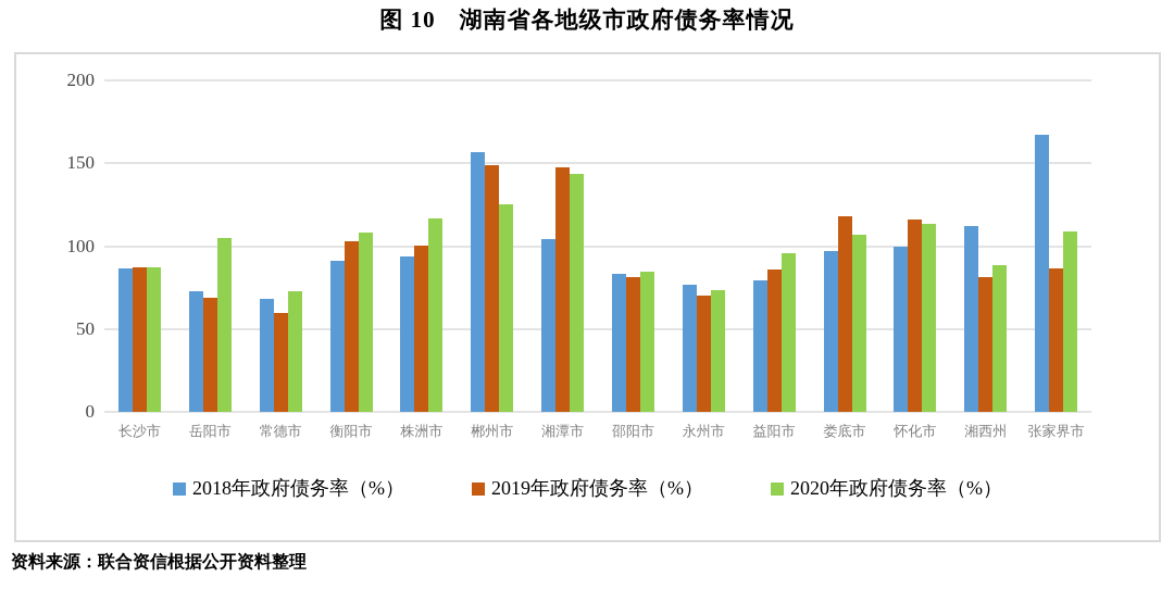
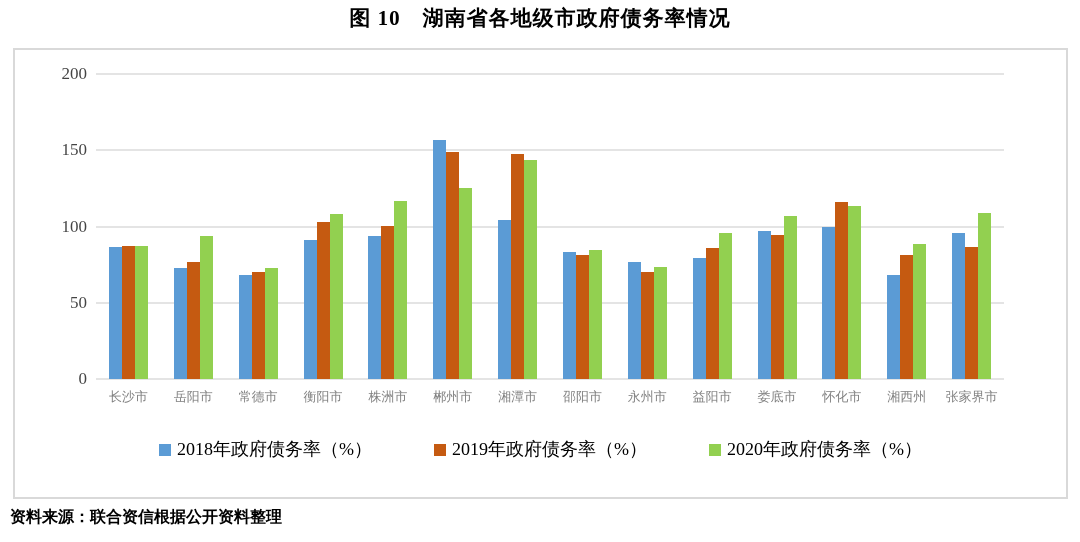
2019年政府债务率（%）/岳阳市: 69 -> 77
2020年政府债务率（%）/岳阳市: 105 -> 94
2019年政府债务率（%）/常德市: 60 -> 70
2019年政府债务率（%）/娄底市: 118 -> 94
2018年政府债务率（%）/湘西州: 112 -> 68
2018年政府债务率（%）/张家界市: 167 -> 96
